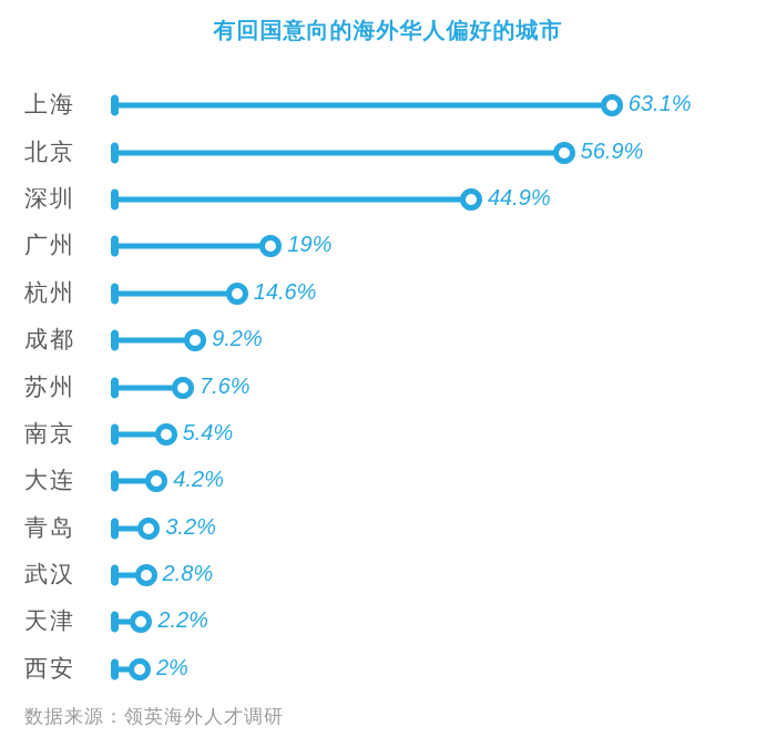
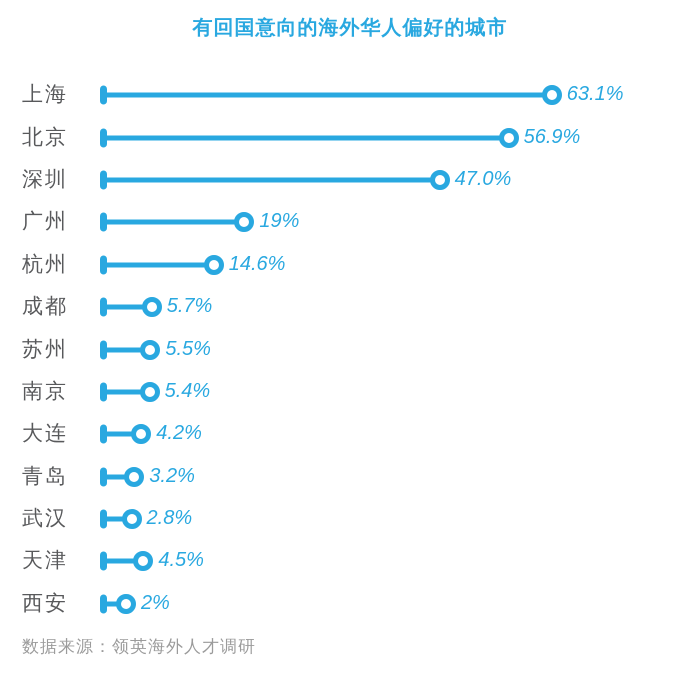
深圳: 44.9% -> 47.0%
成都: 9.2% -> 5.7%
苏州: 7.6% -> 5.5%
天津: 2.2% -> 4.5%
